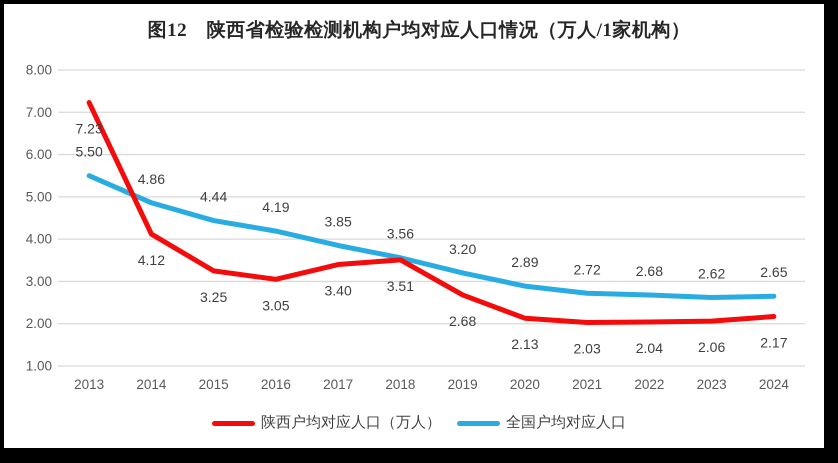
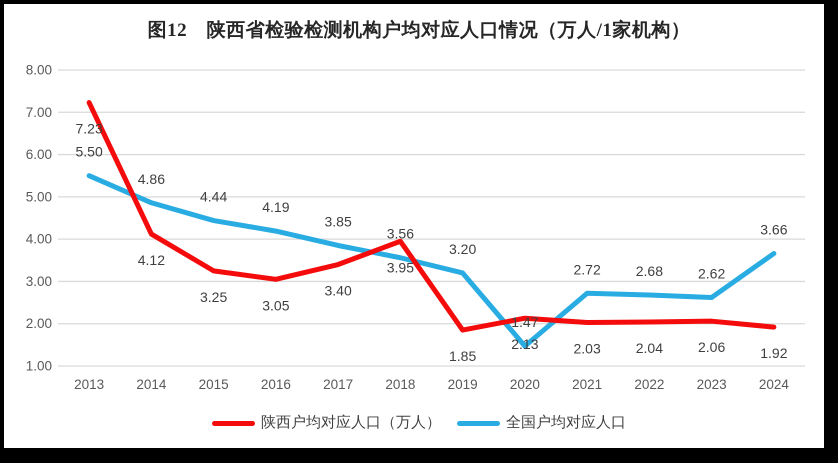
陕西户均对应人口（万人）/2018: 3.51 -> 3.95
陕西户均对应人口（万人）/2019: 2.68 -> 1.85
全国户均对应人口/2020: 2.89 -> 1.47
陕西户均对应人口（万人）/2024: 2.17 -> 1.92
全国户均对应人口/2024: 2.65 -> 3.66
